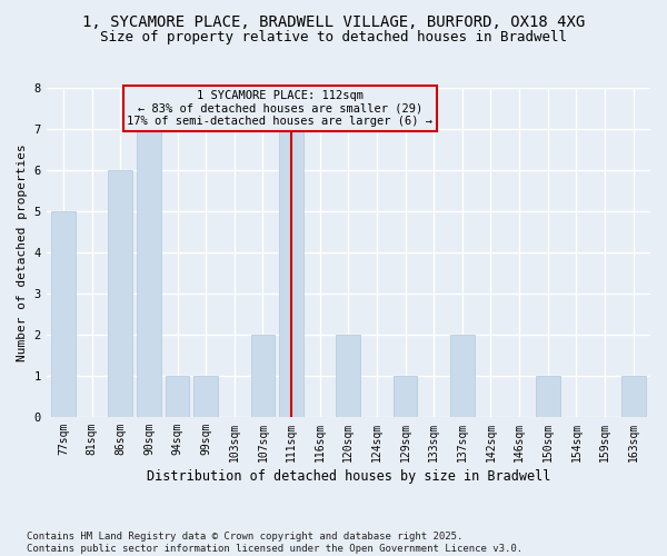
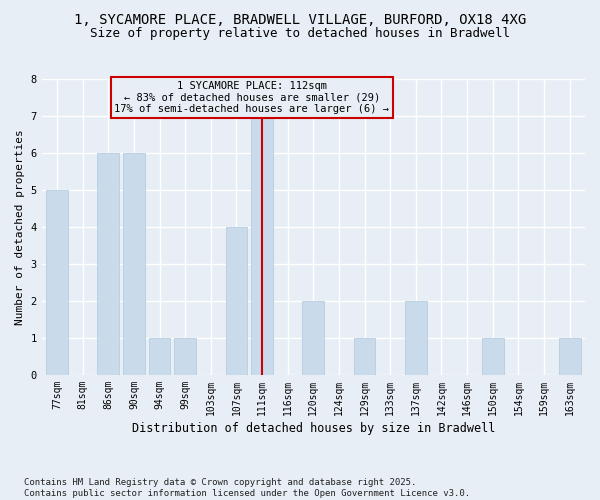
90sqm: 7 -> 6
107sqm: 2 -> 4
